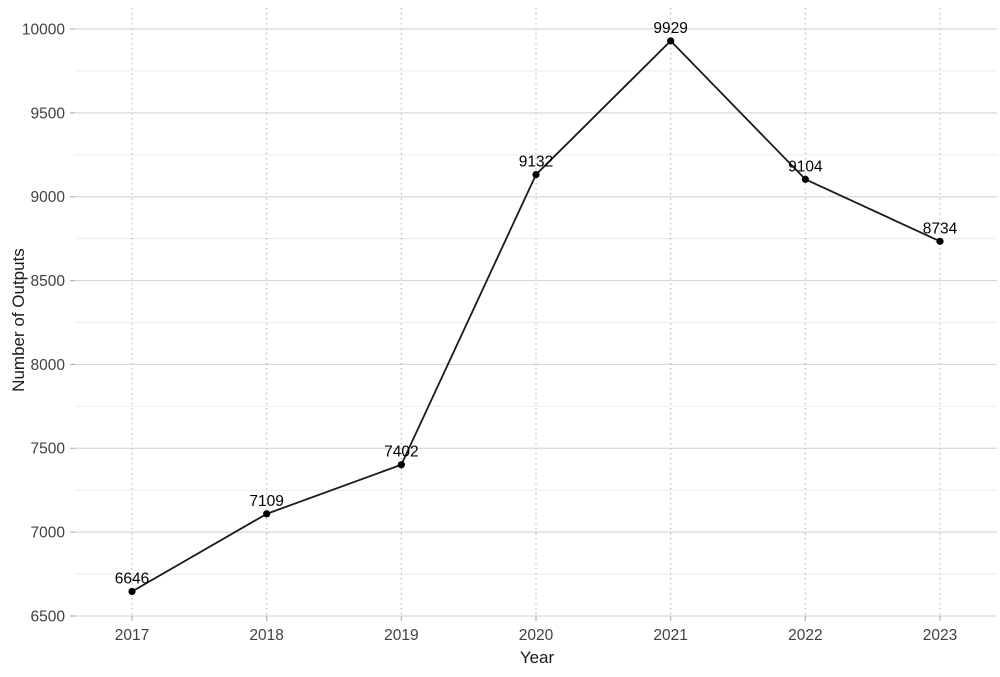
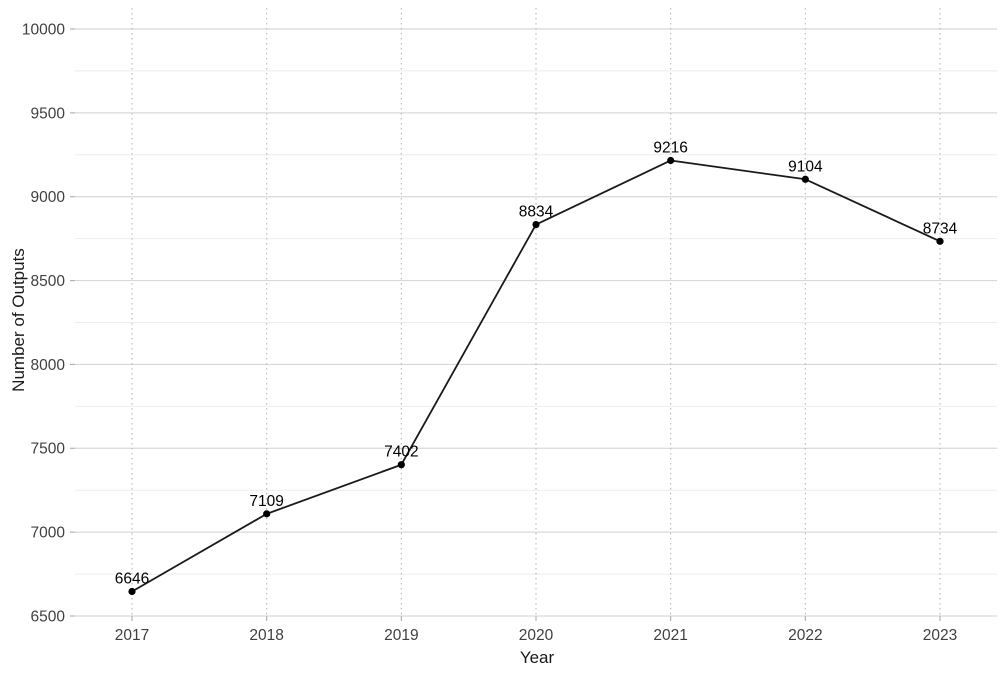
2020: 9132 -> 8834
2021: 9929 -> 9216
